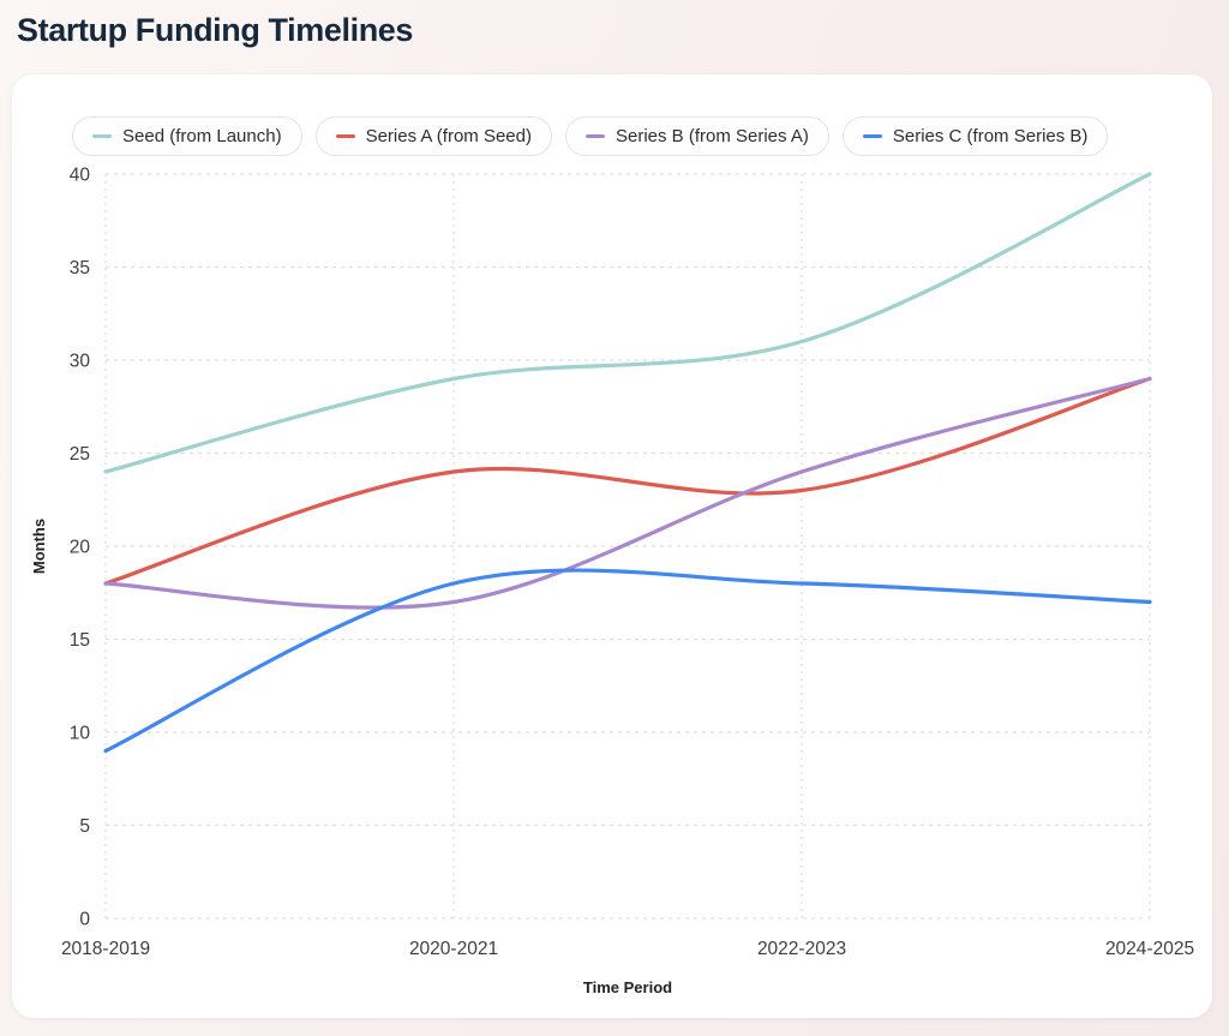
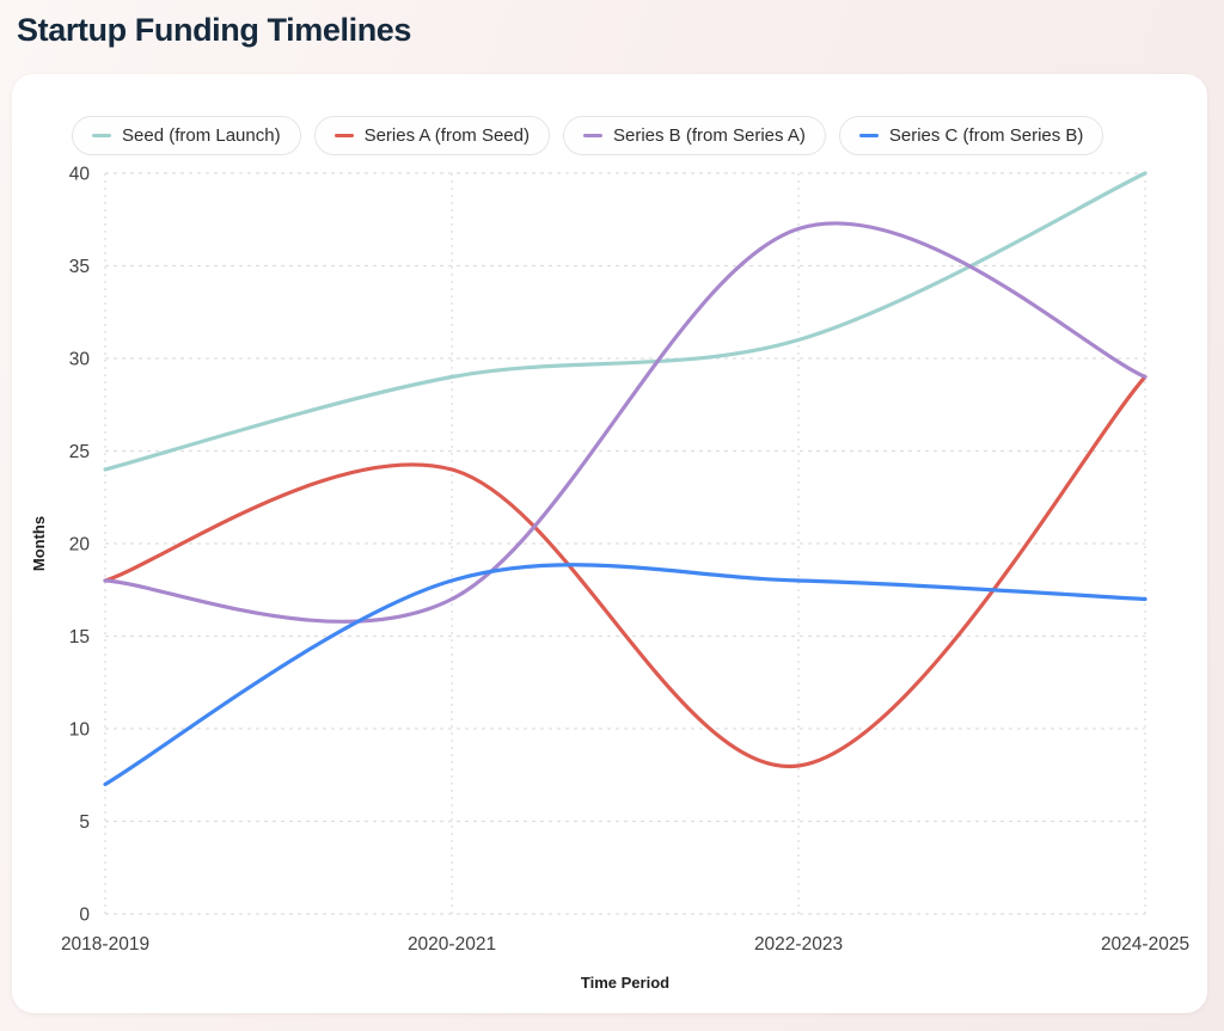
Series C (from Series B)/2018-2019: 9 -> 7
Series A (from Seed)/2022-2023: 23 -> 8
Series B (from Series A)/2022-2023: 24 -> 37
